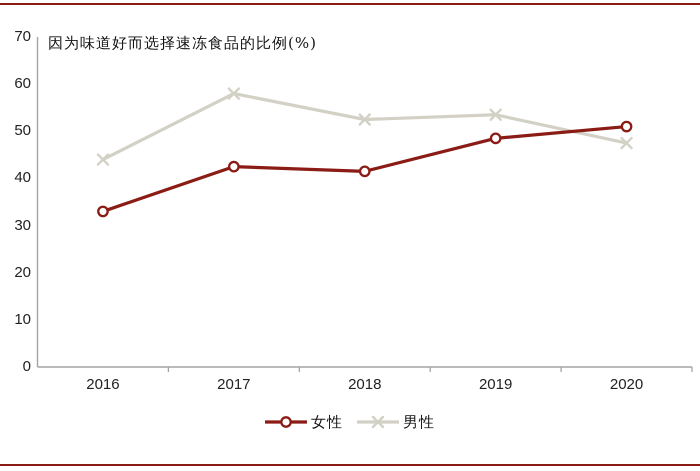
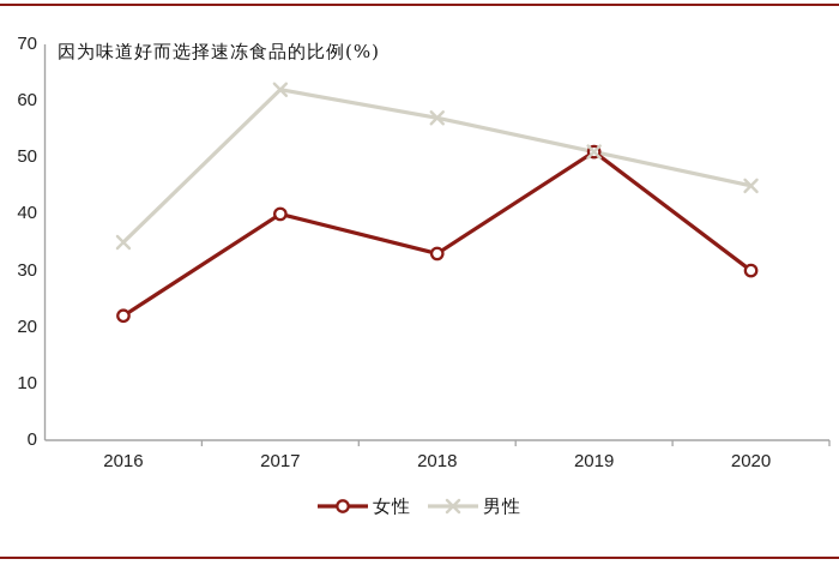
女性/2016: 33 -> 22
男性/2016: 44 -> 35
女性/2017: 42 -> 40
男性/2017: 58 -> 62
女性/2018: 42 -> 33
男性/2018: 52 -> 57
女性/2019: 48 -> 51
男性/2019: 54 -> 51
女性/2020: 51 -> 30
男性/2020: 48 -> 45
